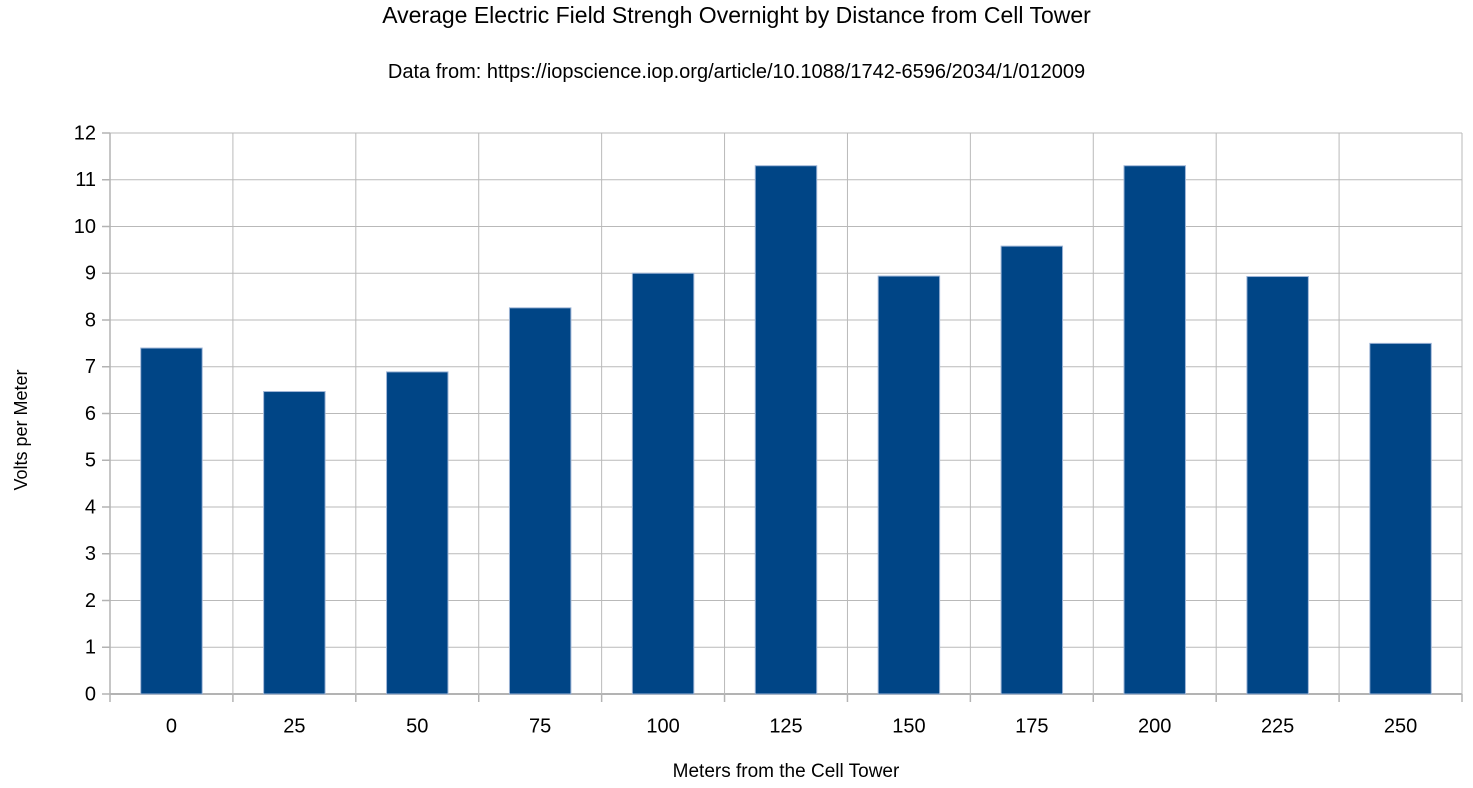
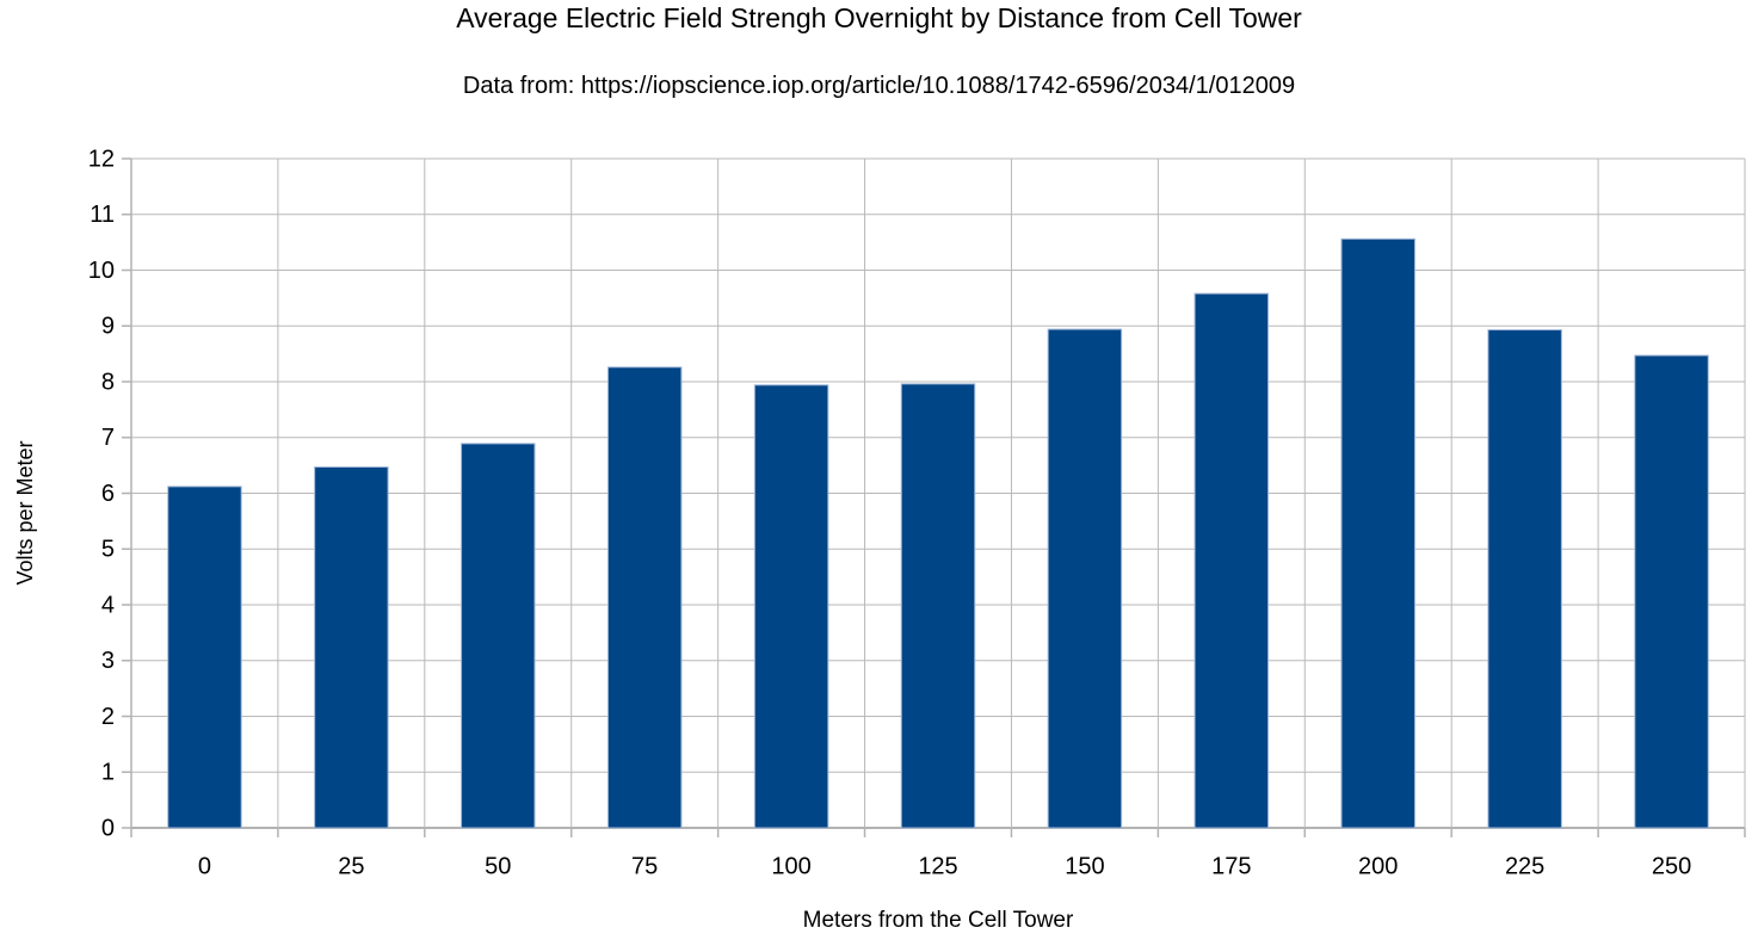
0: 7.4 -> 6.1
100: 9.0 -> 7.9
125: 11.3 -> 8.0
200: 11.3 -> 10.6
250: 7.5 -> 8.5
